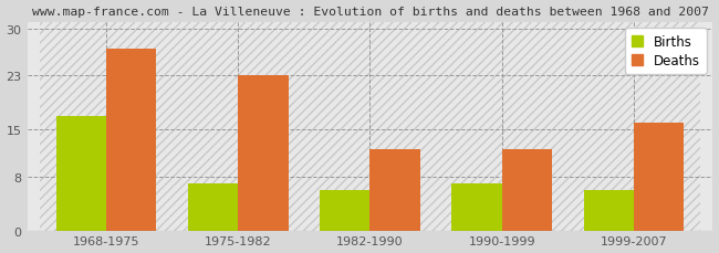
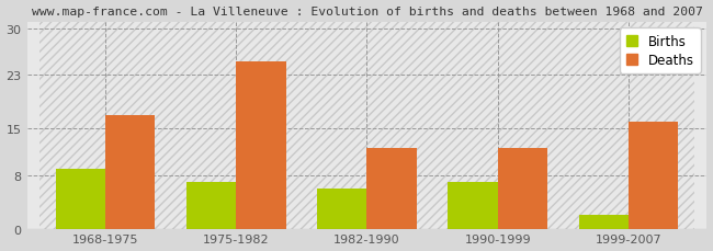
Births/1968-1975: 17 -> 9
Deaths/1968-1975: 27 -> 17
Deaths/1975-1982: 23 -> 25
Births/1999-2007: 6 -> 2
